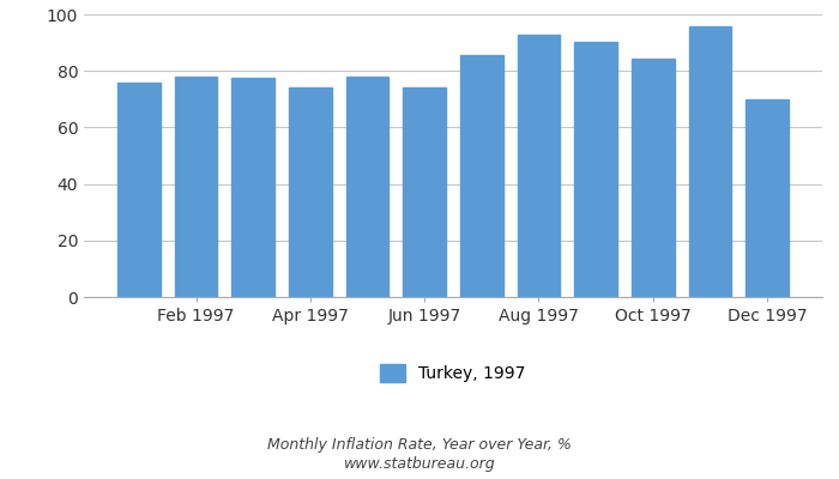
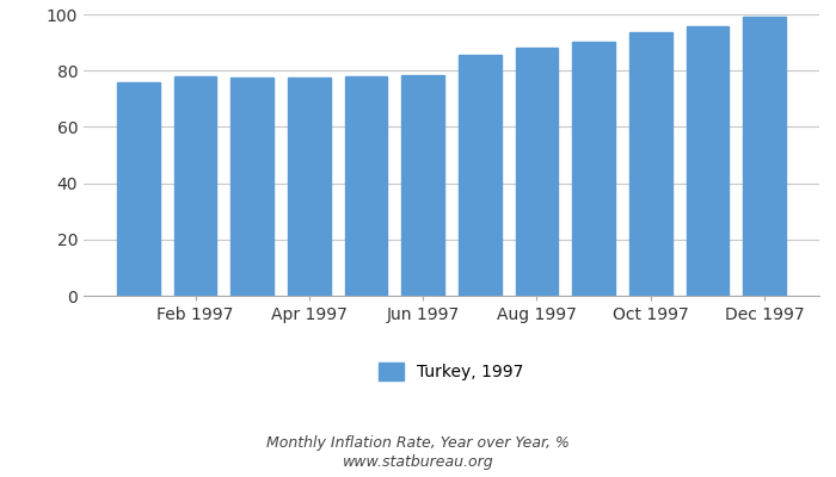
Apr 1997: 74.0 -> 77.5
Jun 1997: 74.0 -> 78.6
Aug 1997: 93.0 -> 88.1
Oct 1997: 84.5 -> 93.5
Dec 1997: 70.0 -> 99.1
